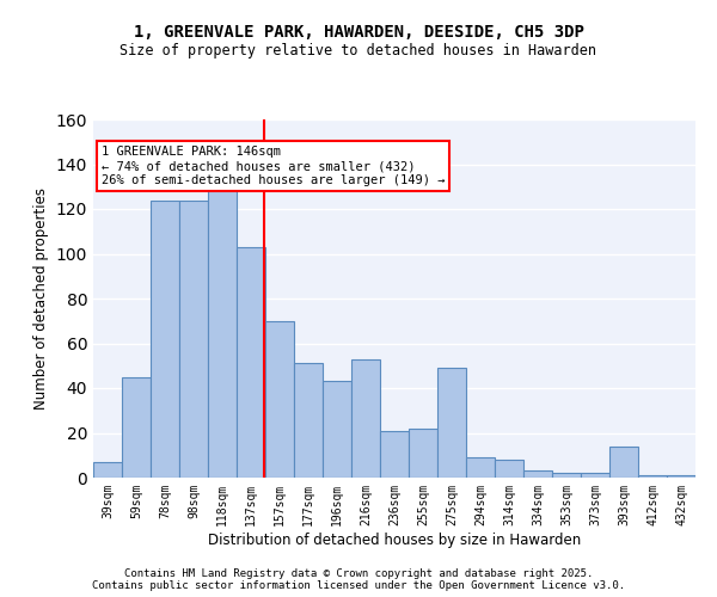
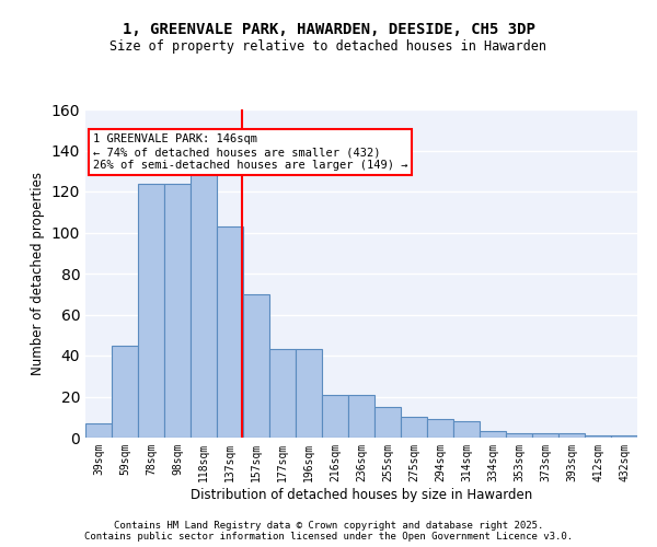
177sqm: 51 -> 43
216sqm: 53 -> 21
255sqm: 22 -> 15
275sqm: 49 -> 10
393sqm: 14 -> 2
